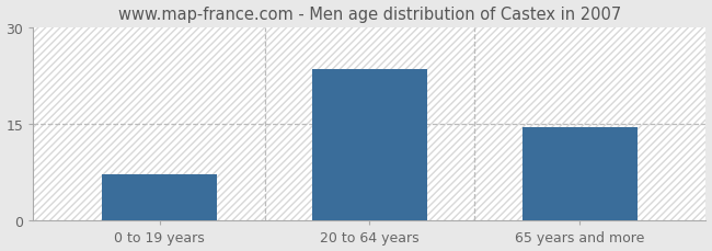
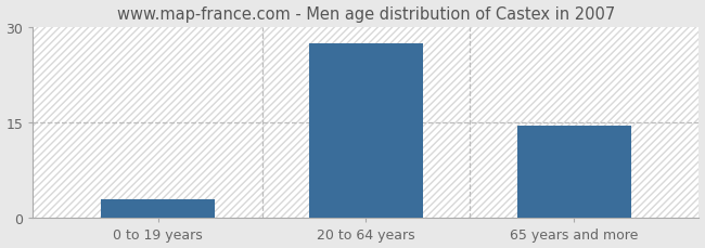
0 to 19 years: 7.2 -> 3.0
20 to 64 years: 23.6 -> 27.5
